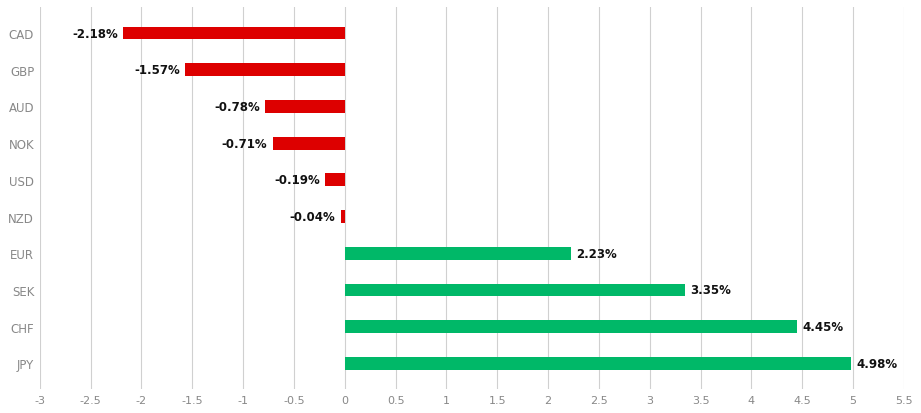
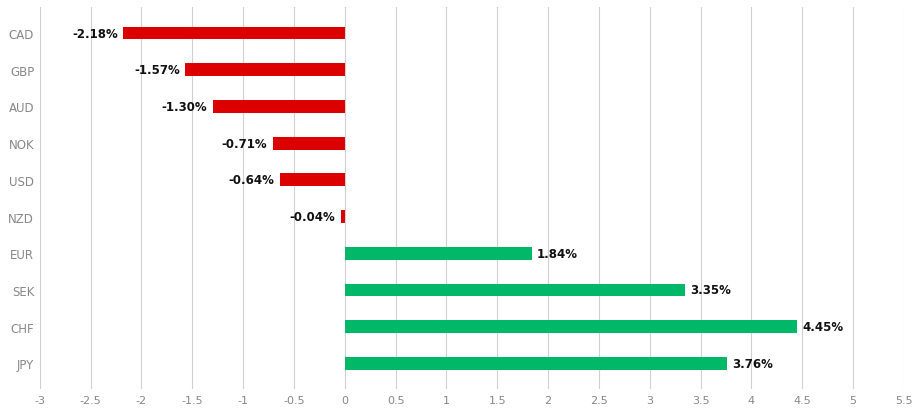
AUD: -0.78% -> -1.30%
USD: -0.19% -> -0.64%
EUR: 2.23% -> 1.84%
JPY: 4.98% -> 3.76%
